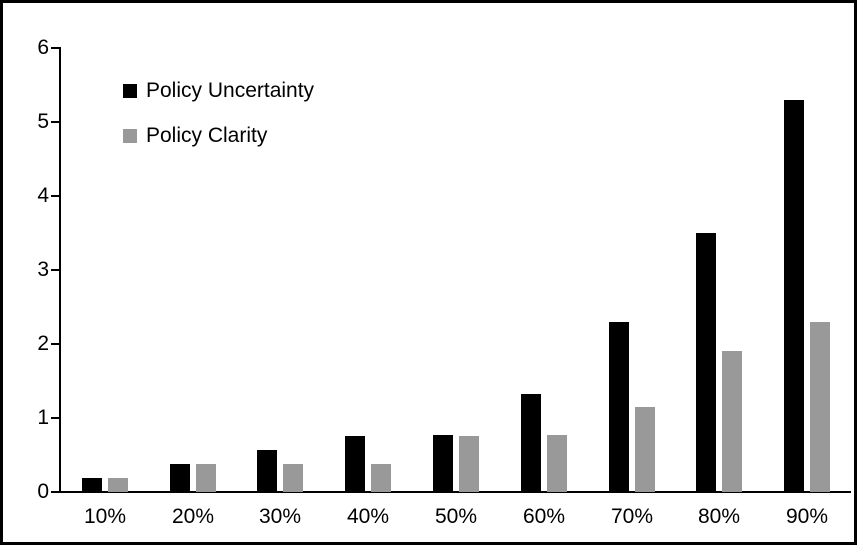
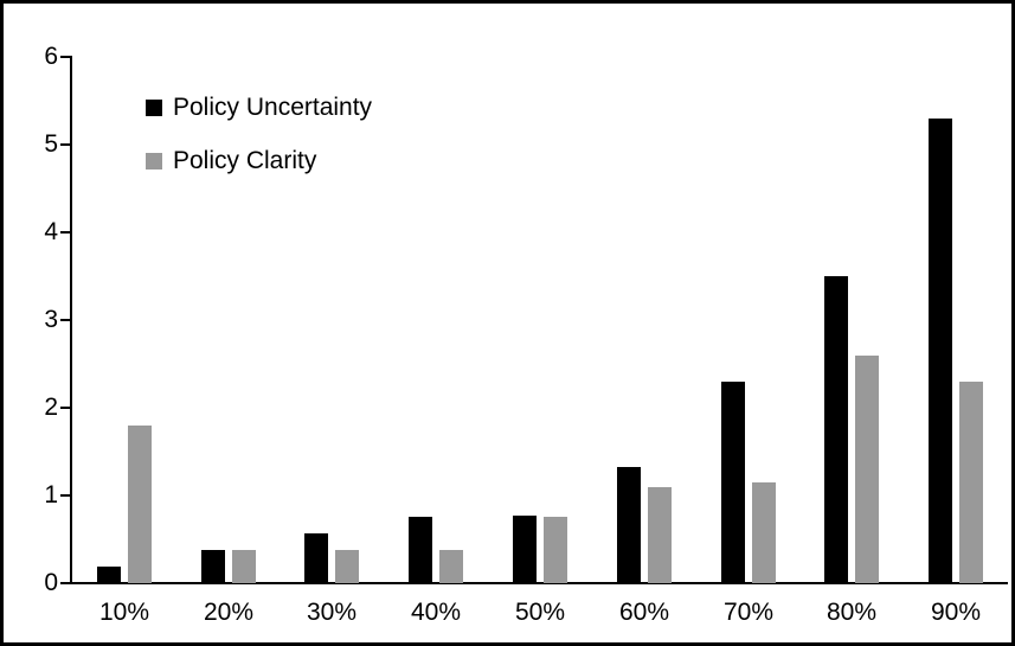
Policy Clarity/10%: 0.2 -> 1.8
Policy Clarity/60%: 0.8 -> 1.1
Policy Clarity/80%: 1.9 -> 2.6
